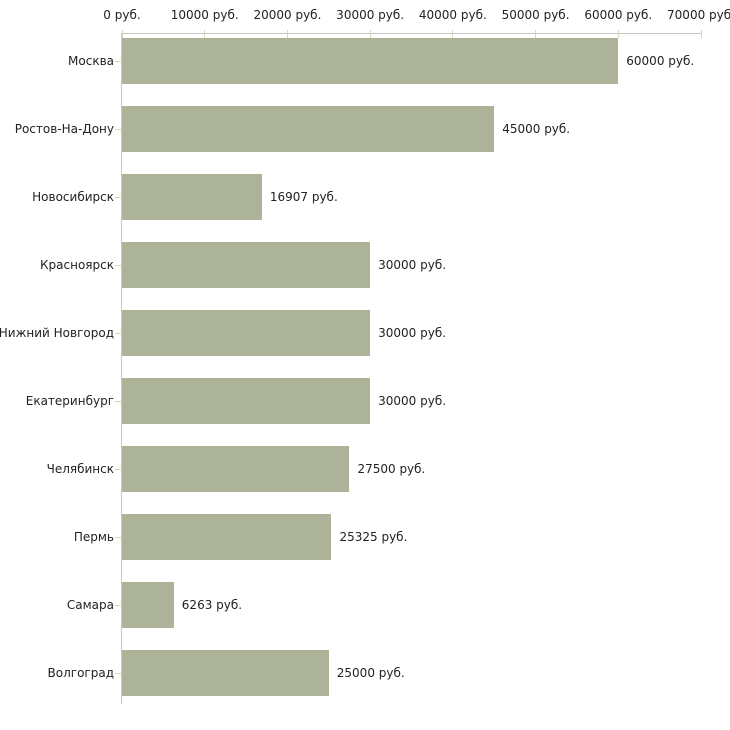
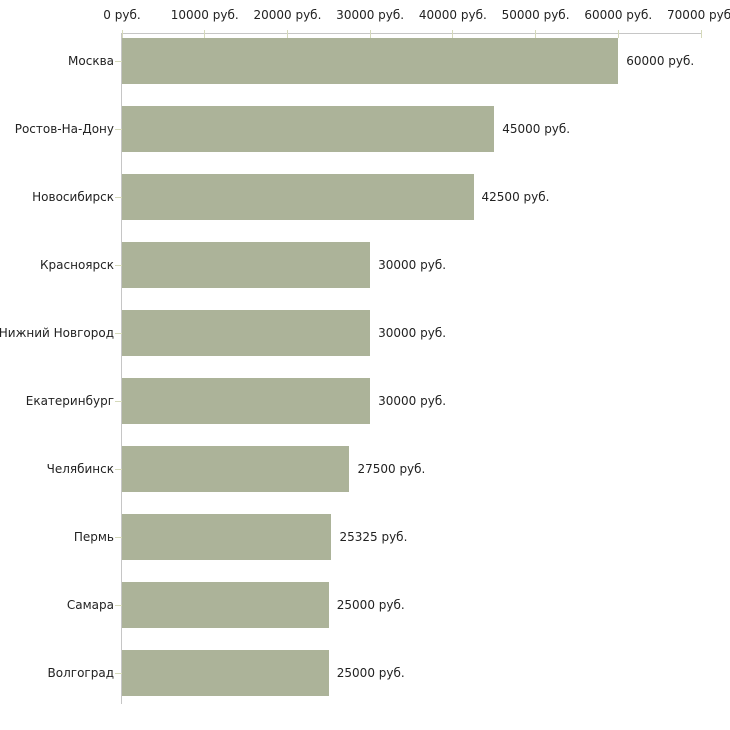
Новосибирск: 16907 -> 42500
Самара: 6263 -> 25000
